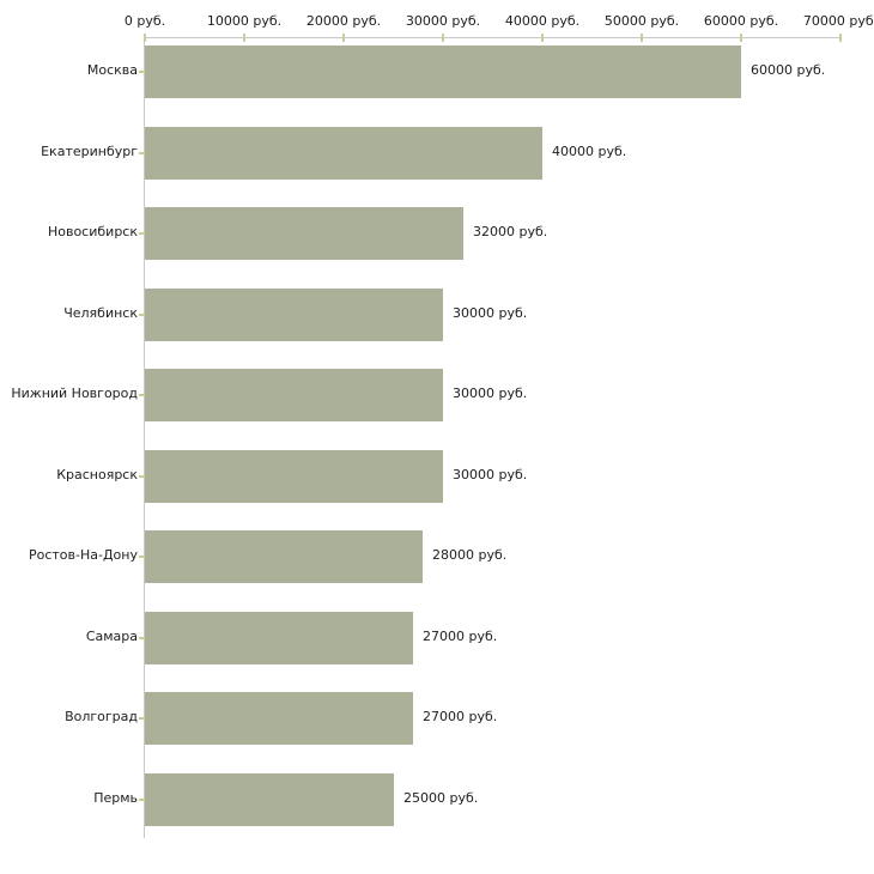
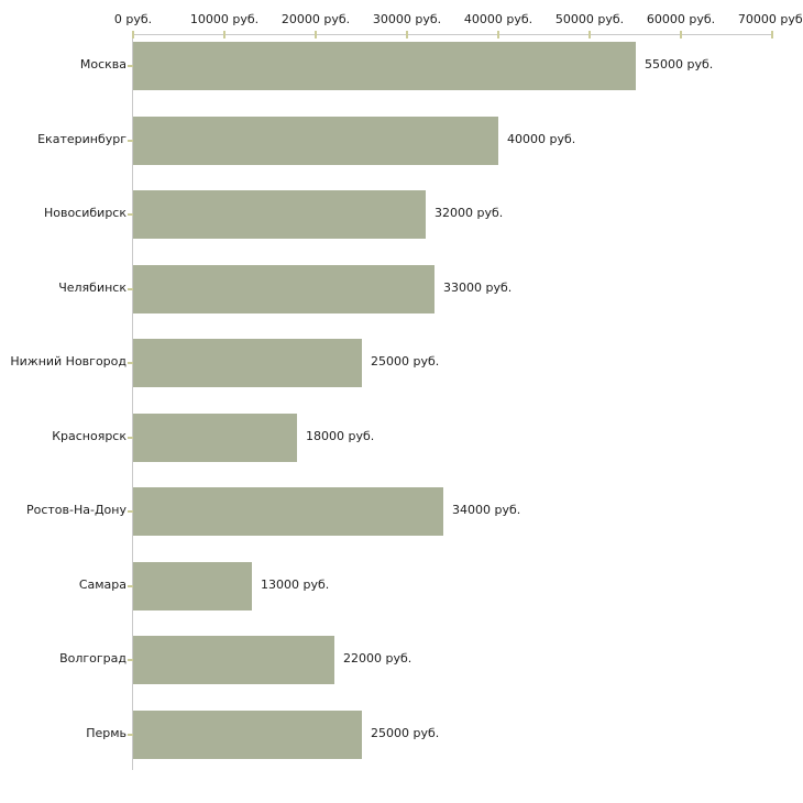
Москва: 60000 -> 55000
Челябинск: 30000 -> 33000
Нижний Новгород: 30000 -> 25000
Красноярск: 30000 -> 18000
Ростов-На-Дону: 28000 -> 34000
Самара: 27000 -> 13000
Волгоград: 27000 -> 22000
